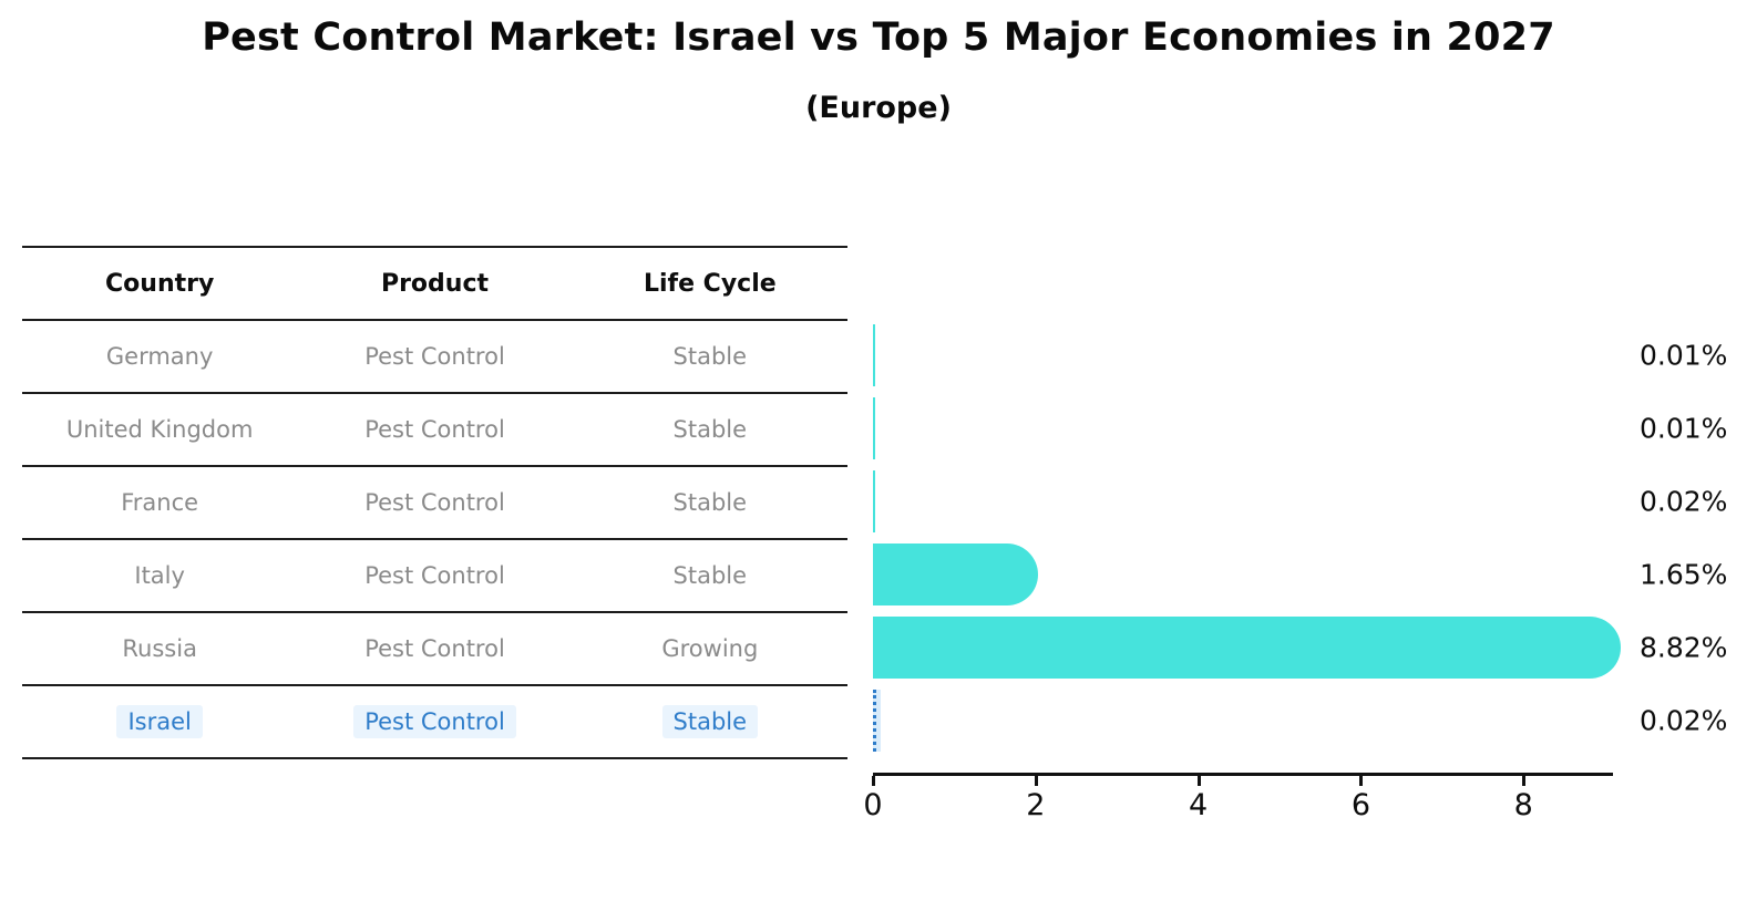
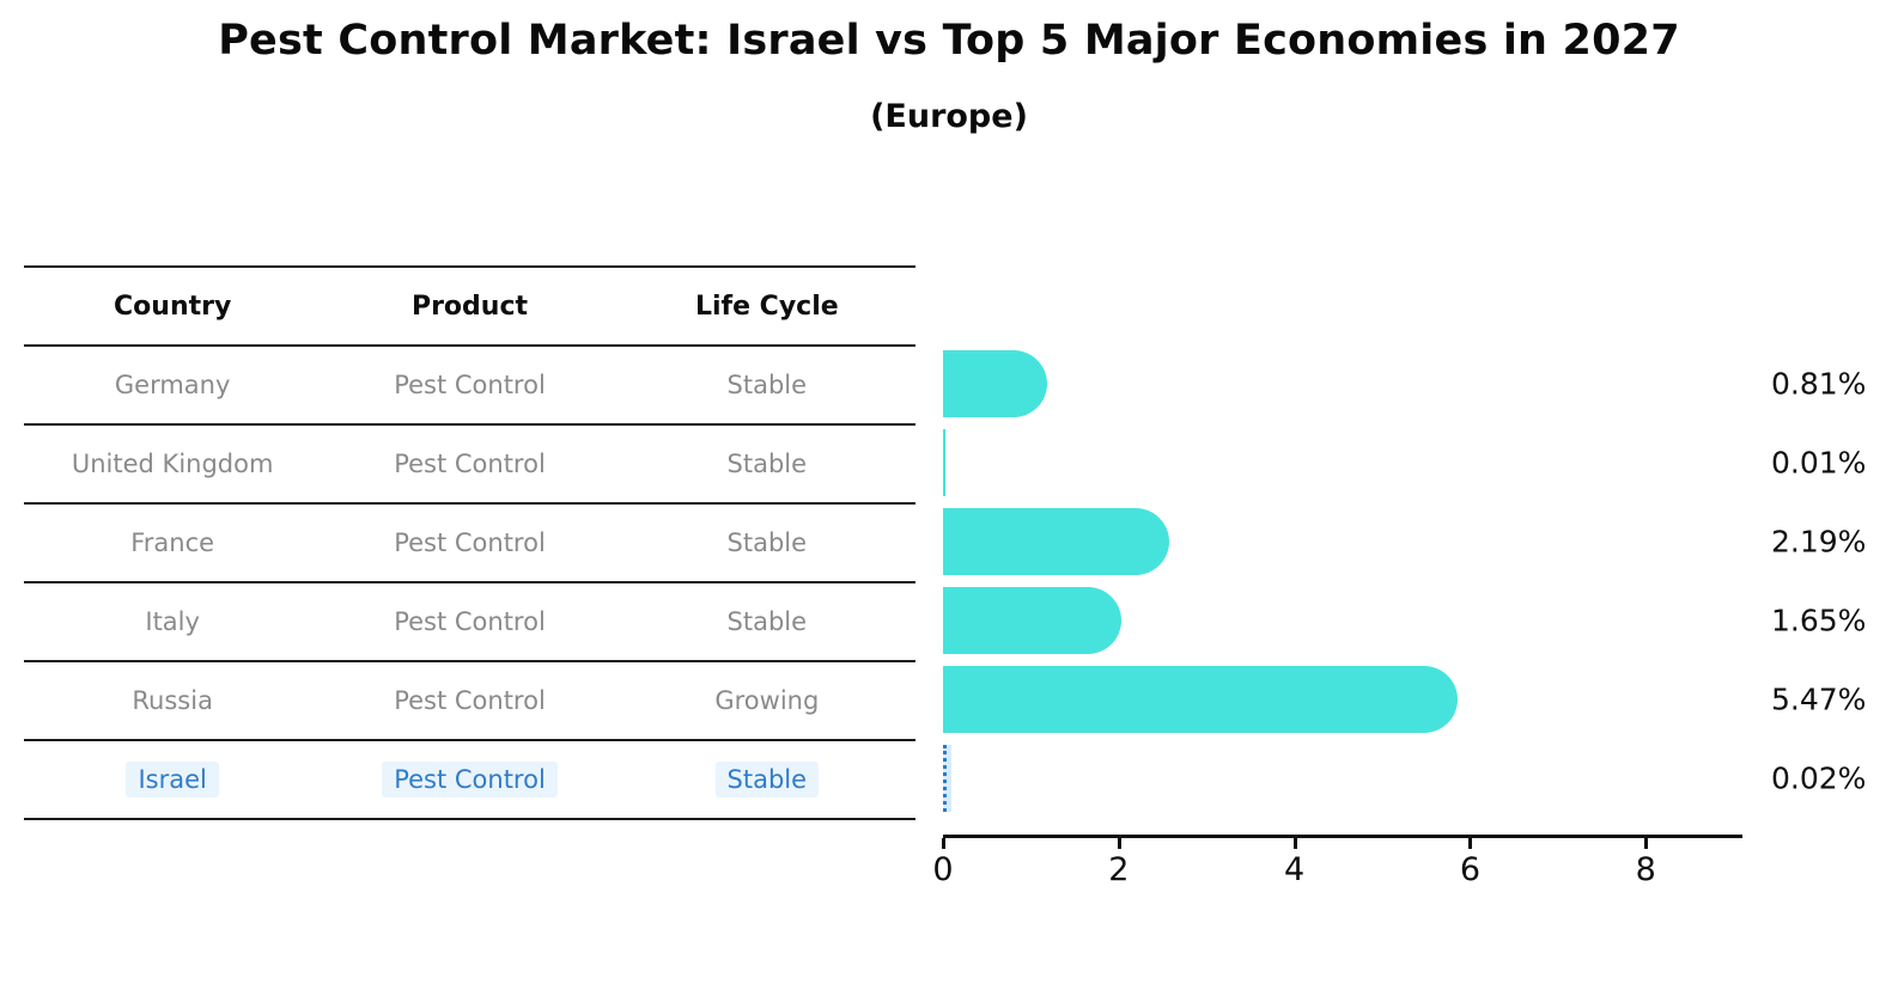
Germany: 0.01% -> 0.81%
France: 0.02% -> 2.19%
Russia: 8.82% -> 5.47%
